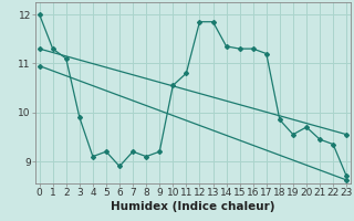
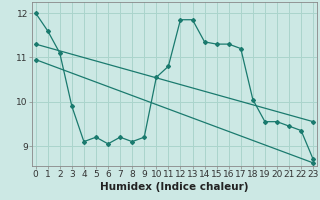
1: 11.30 -> 11.60
6: 8.90 -> 9.05
18: 9.85 -> 10.05
20: 9.70 -> 9.55
